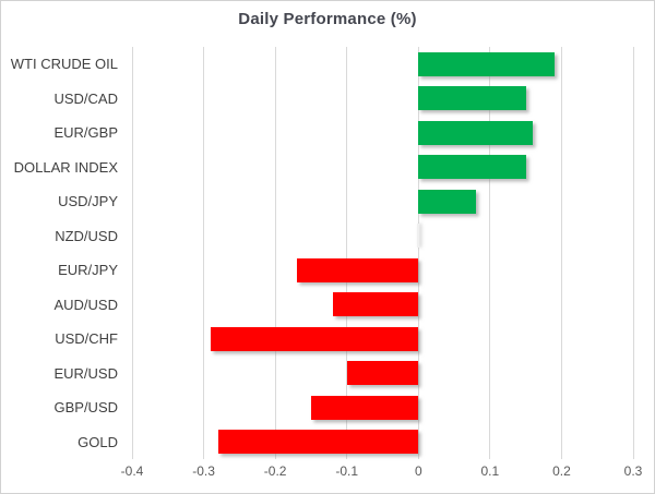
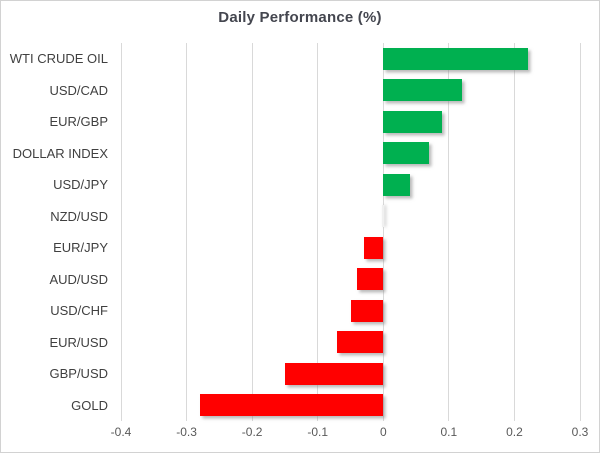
WTI CRUDE OIL: 0.19 -> 0.22
USD/CAD: 0.15 -> 0.12
EUR/GBP: 0.16 -> 0.09
DOLLAR INDEX: 0.15 -> 0.07
USD/JPY: 0.08 -> 0.04
EUR/JPY: -0.17 -> -0.03
AUD/USD: -0.12 -> -0.04
USD/CHF: -0.29 -> -0.05
EUR/USD: -0.10 -> -0.07
